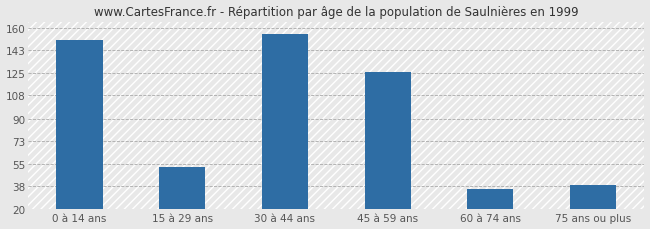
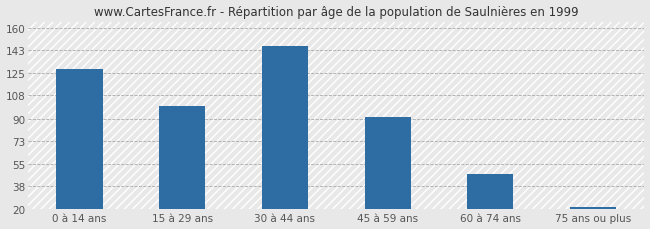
0 à 14 ans: 151 -> 128
15 à 29 ans: 53 -> 100
30 à 44 ans: 155 -> 146
45 à 59 ans: 126 -> 91
60 à 74 ans: 36 -> 47
75 ans ou plus: 39 -> 22
